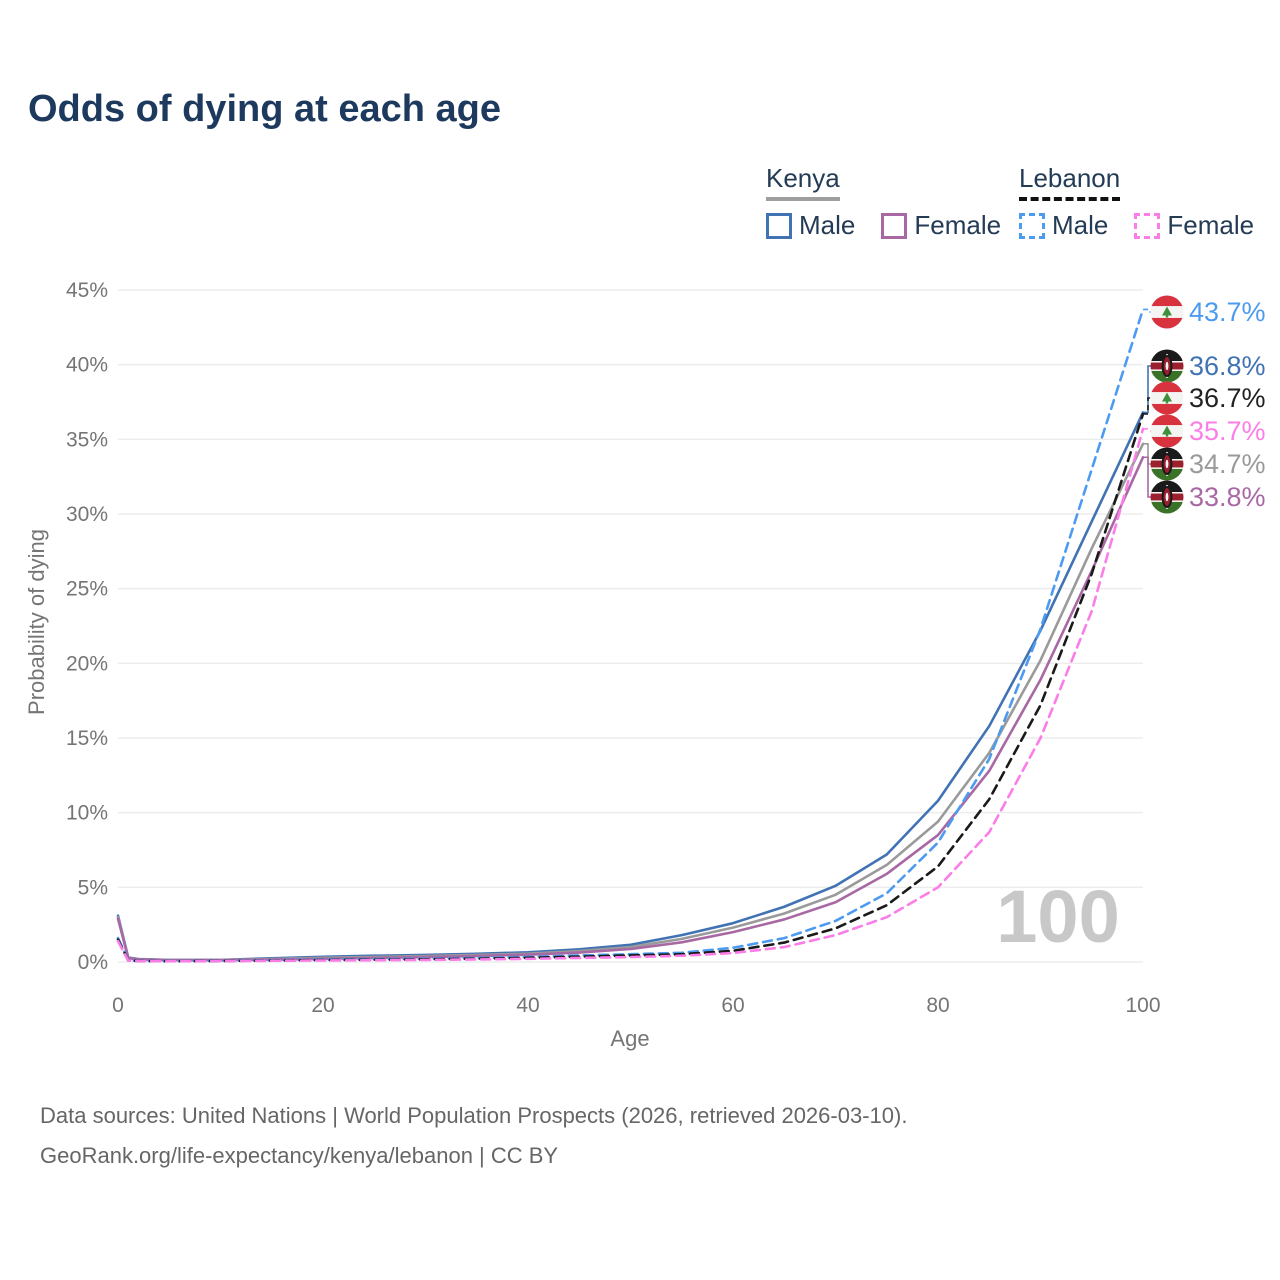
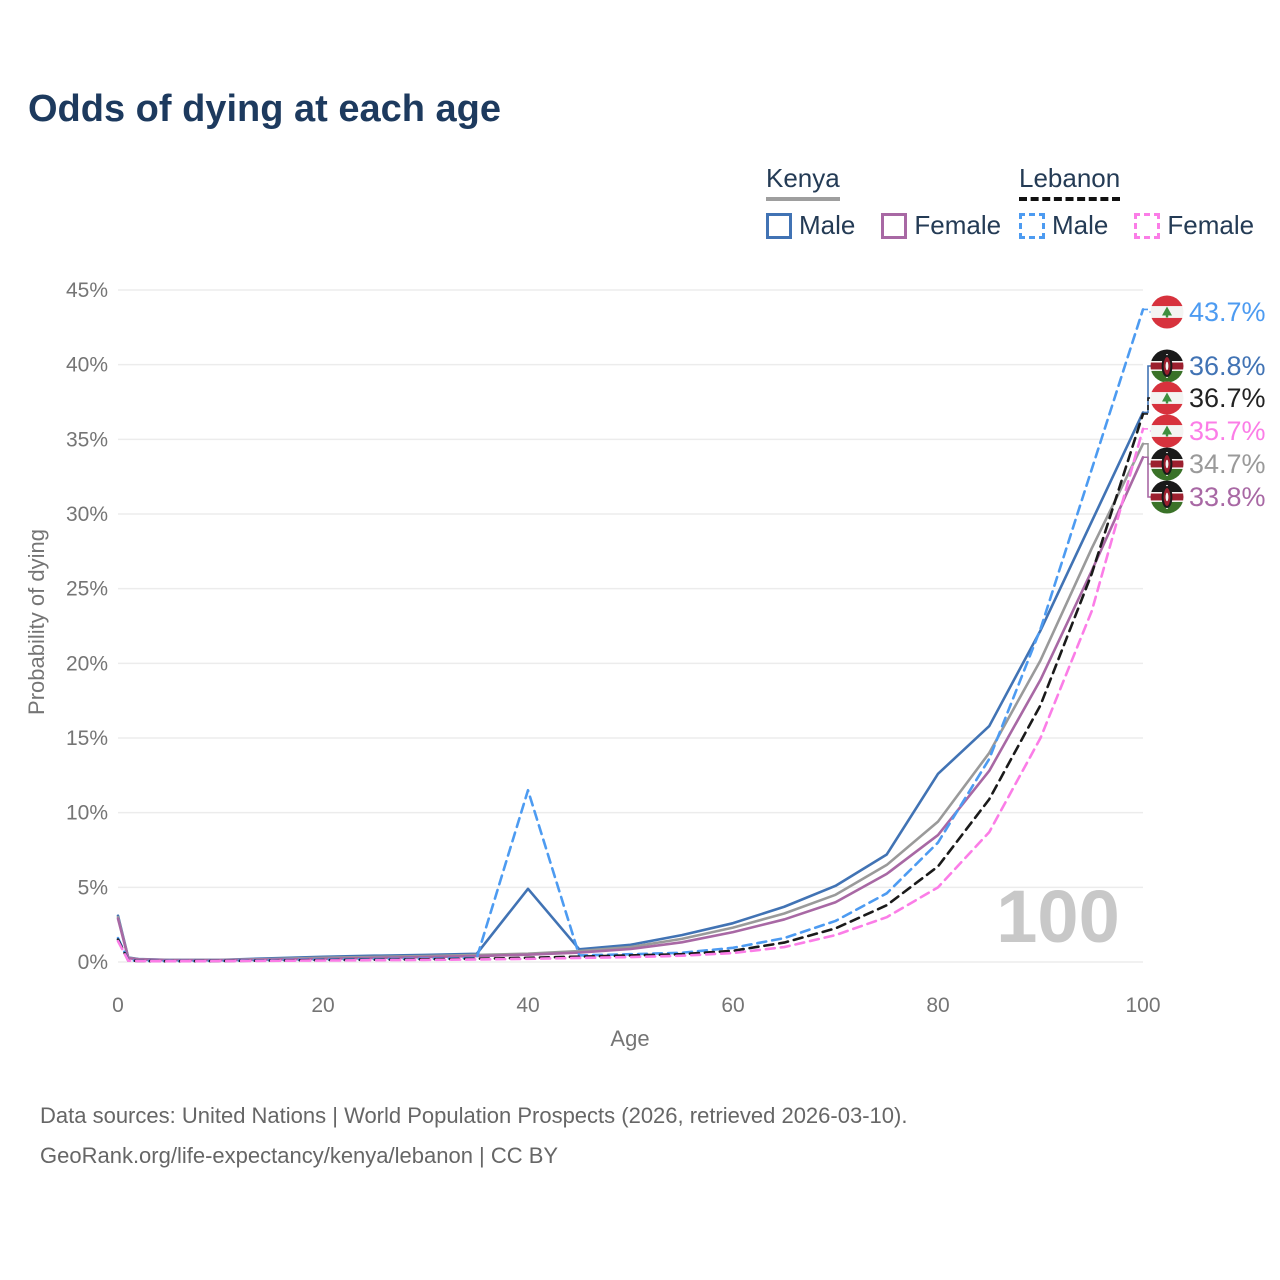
Kenya Male/40: 0.7% -> 4.9%
Lebanon Male/40: 0.3% -> 11.5%
Kenya Male/80: 10.8% -> 12.6%
